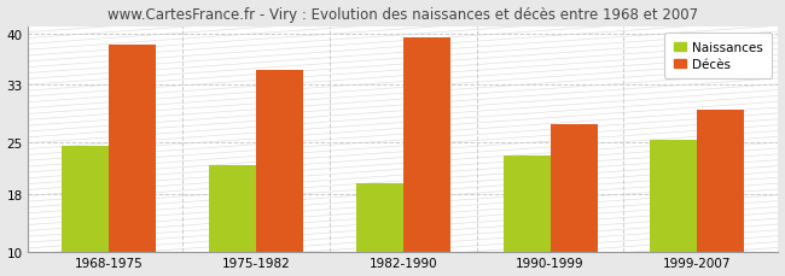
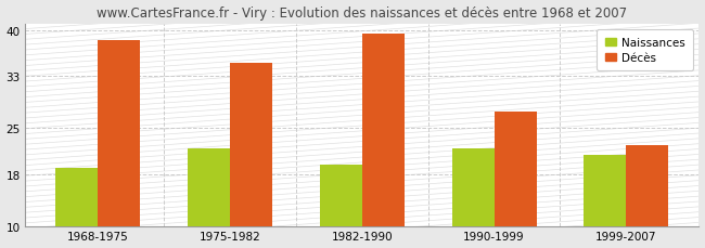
Naissances/1968-1975: 24.6 -> 19.0
Naissances/1990-1999: 23.2 -> 22.0
Naissances/1999-2007: 25.4 -> 21.0
Décès/1999-2007: 29.6 -> 22.5
